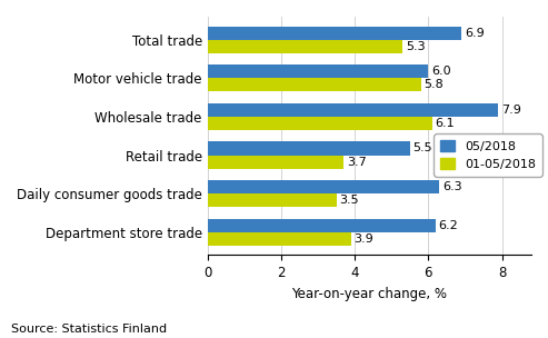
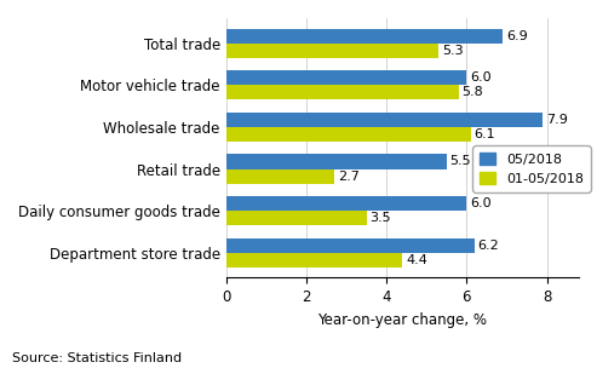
01-05/2018/Retail trade: 3.7 -> 2.7
05/2018/Daily consumer goods trade: 6.3 -> 6.0
01-05/2018/Department store trade: 3.9 -> 4.4
